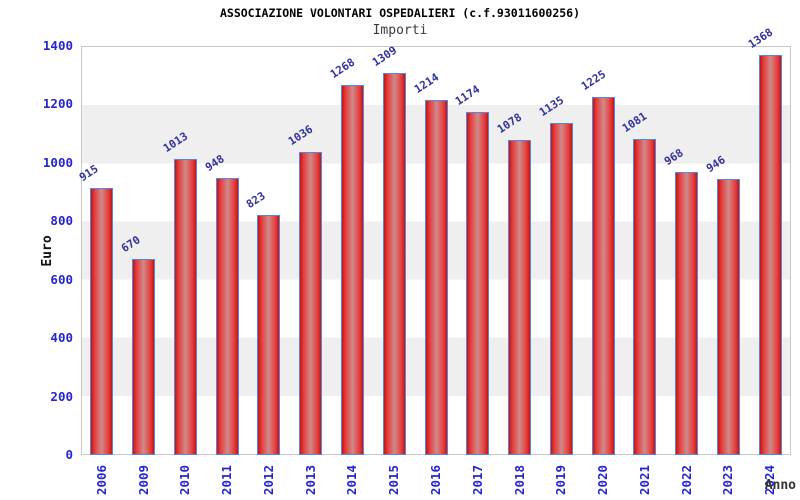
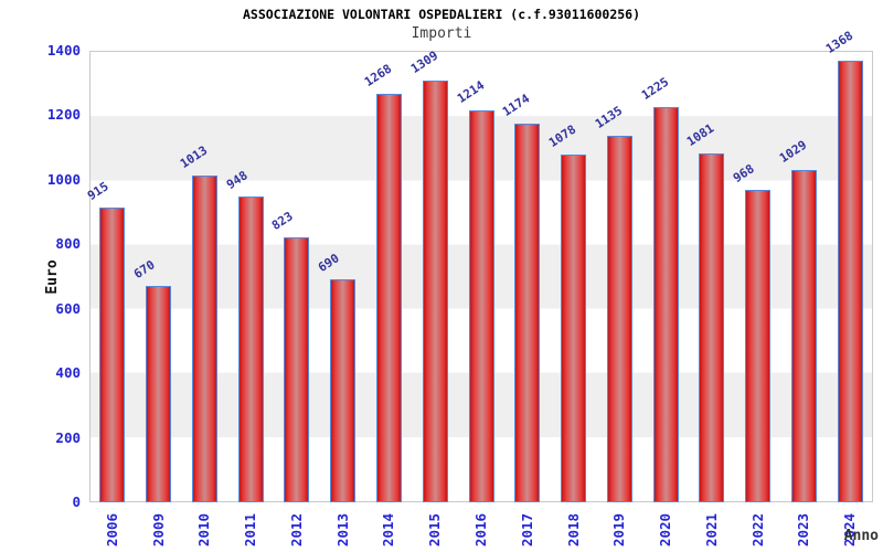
2013: 1036 -> 690
2023: 946 -> 1029
